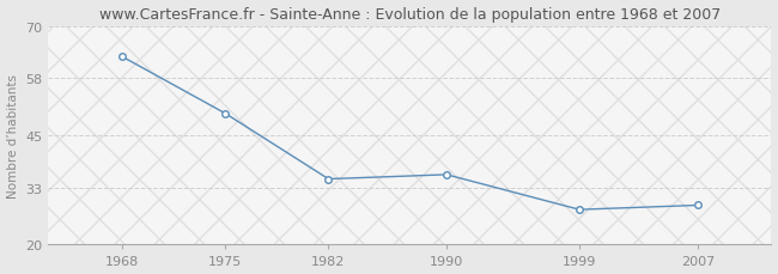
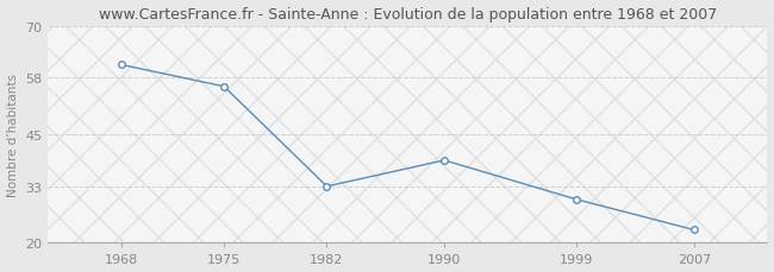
1968: 63 -> 61
1975: 50 -> 56
1982: 35 -> 33
1990: 36 -> 39
1999: 28 -> 30
2007: 29 -> 23
